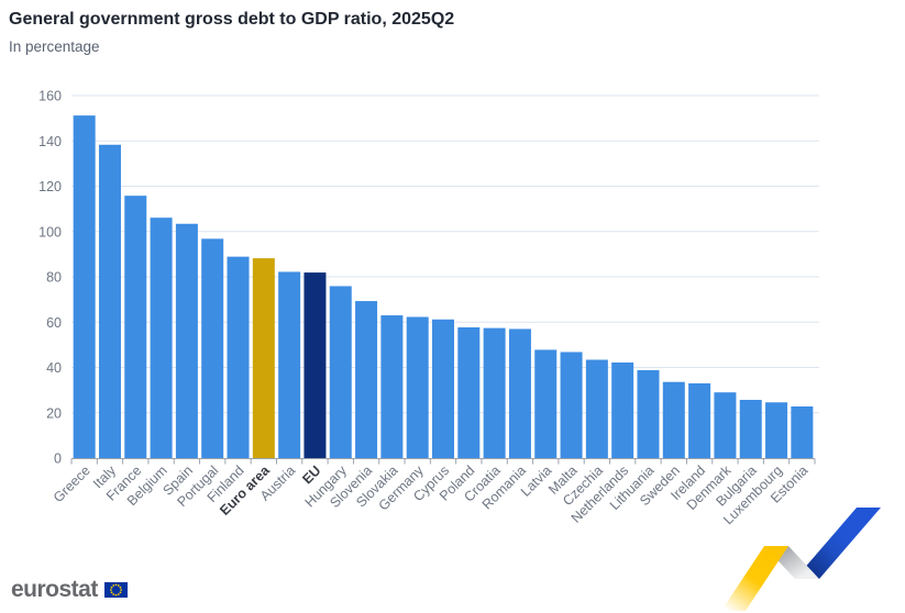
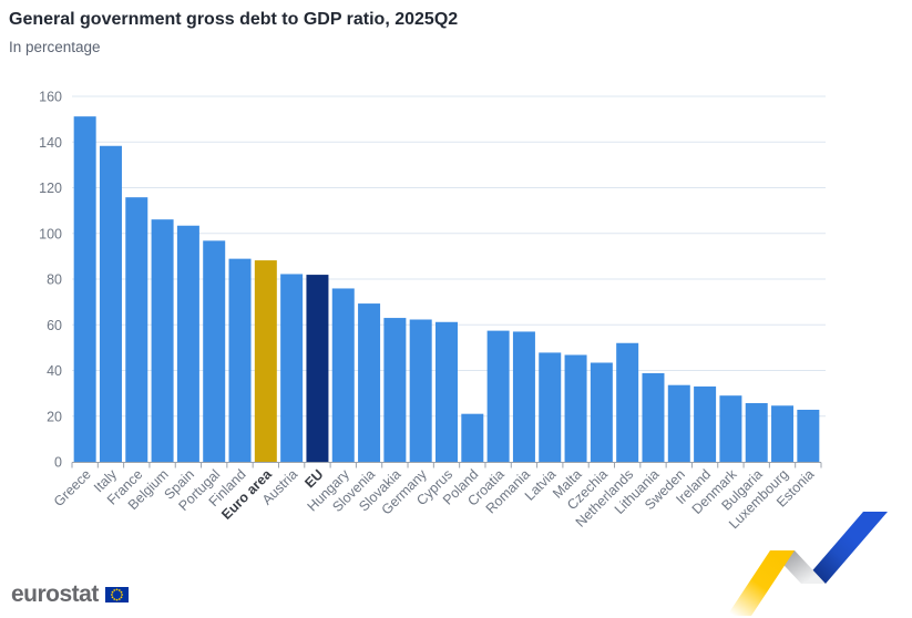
Poland: 58 -> 21
Netherlands: 42 -> 52
